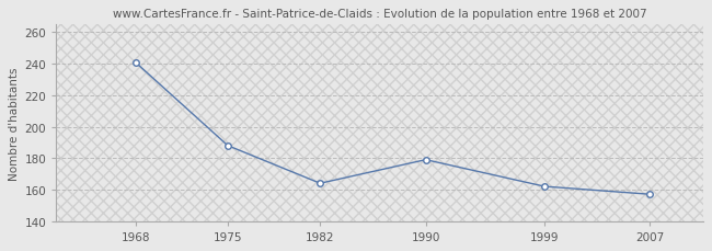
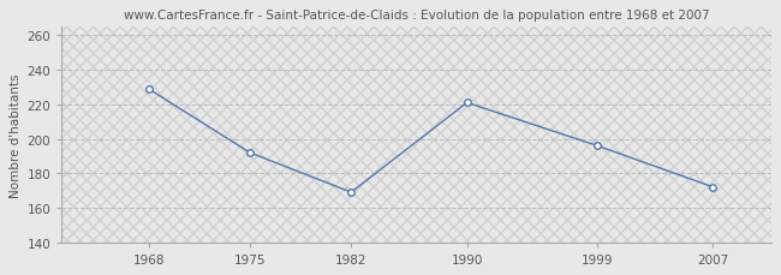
1968: 241 -> 229
1975: 188 -> 192
1982: 164 -> 169
1990: 179 -> 221
1999: 162 -> 196
2007: 157 -> 172
